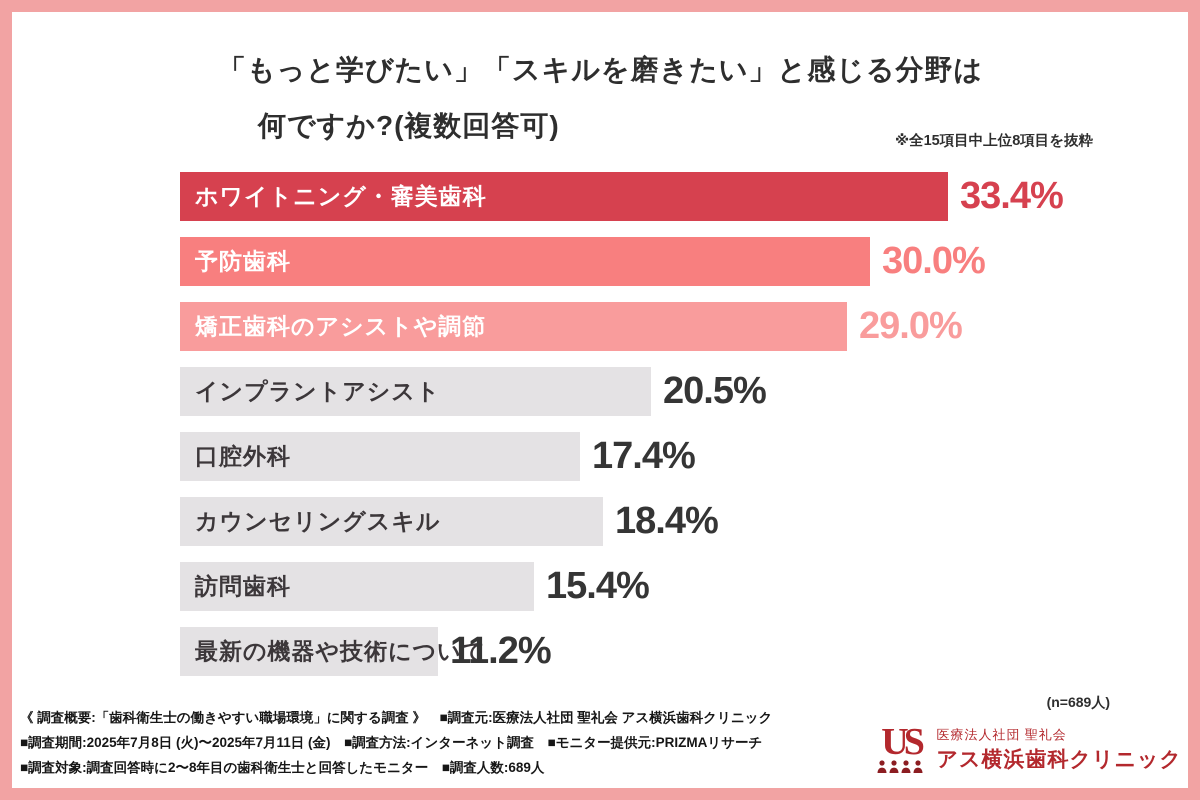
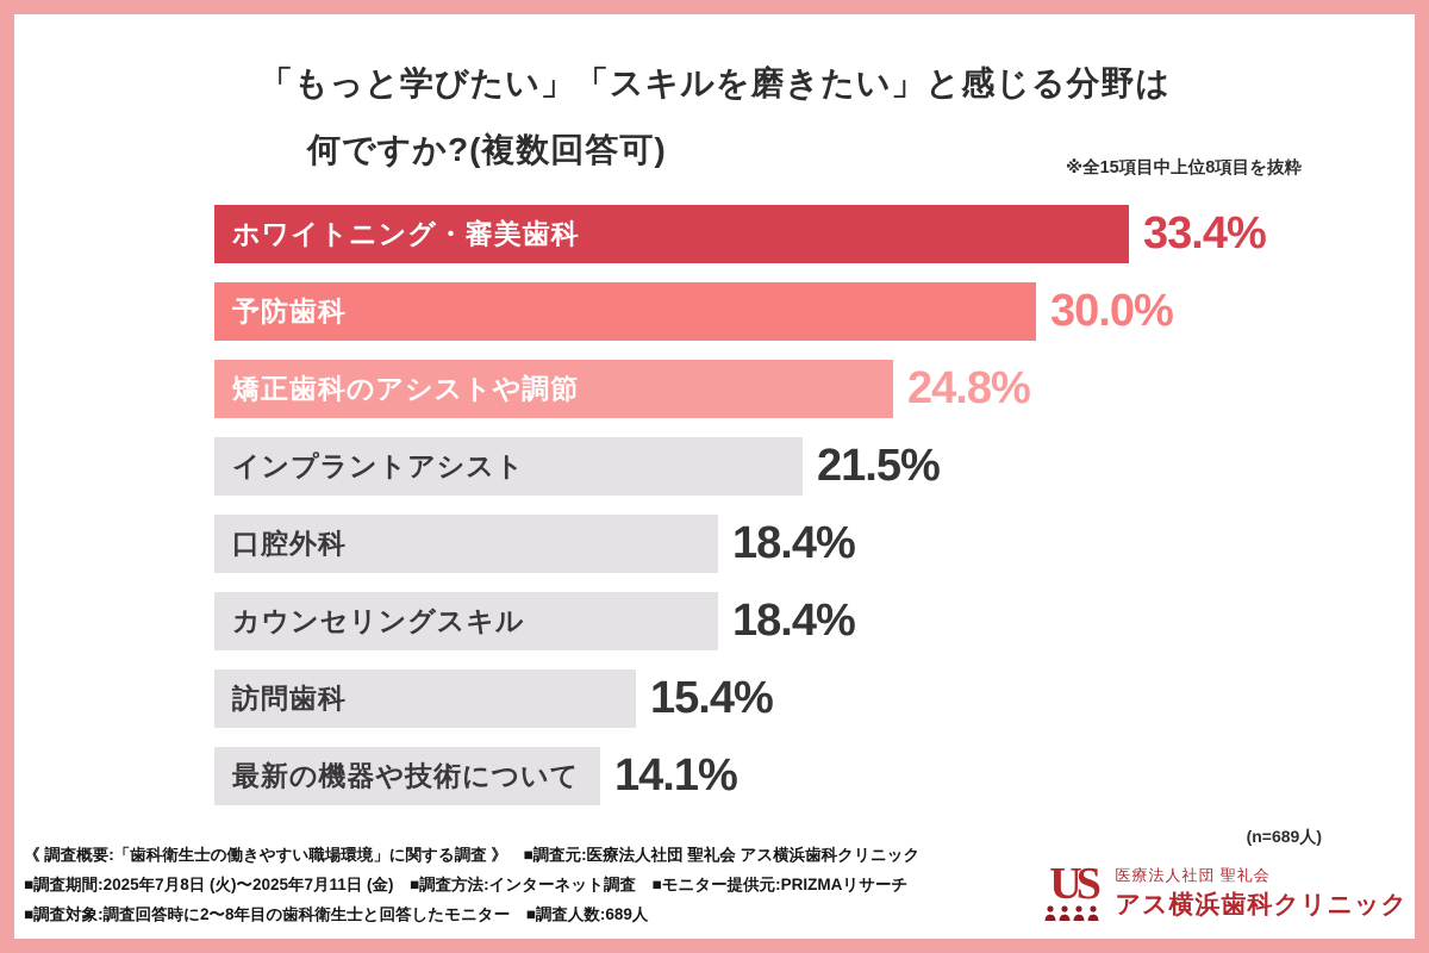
矯正歯科のアシストや調節: 29.0% -> 24.8%
インプラントアシスト: 20.5% -> 21.5%
口腔外科: 17.4% -> 18.4%
最新の機器や技術について: 11.2% -> 14.1%
